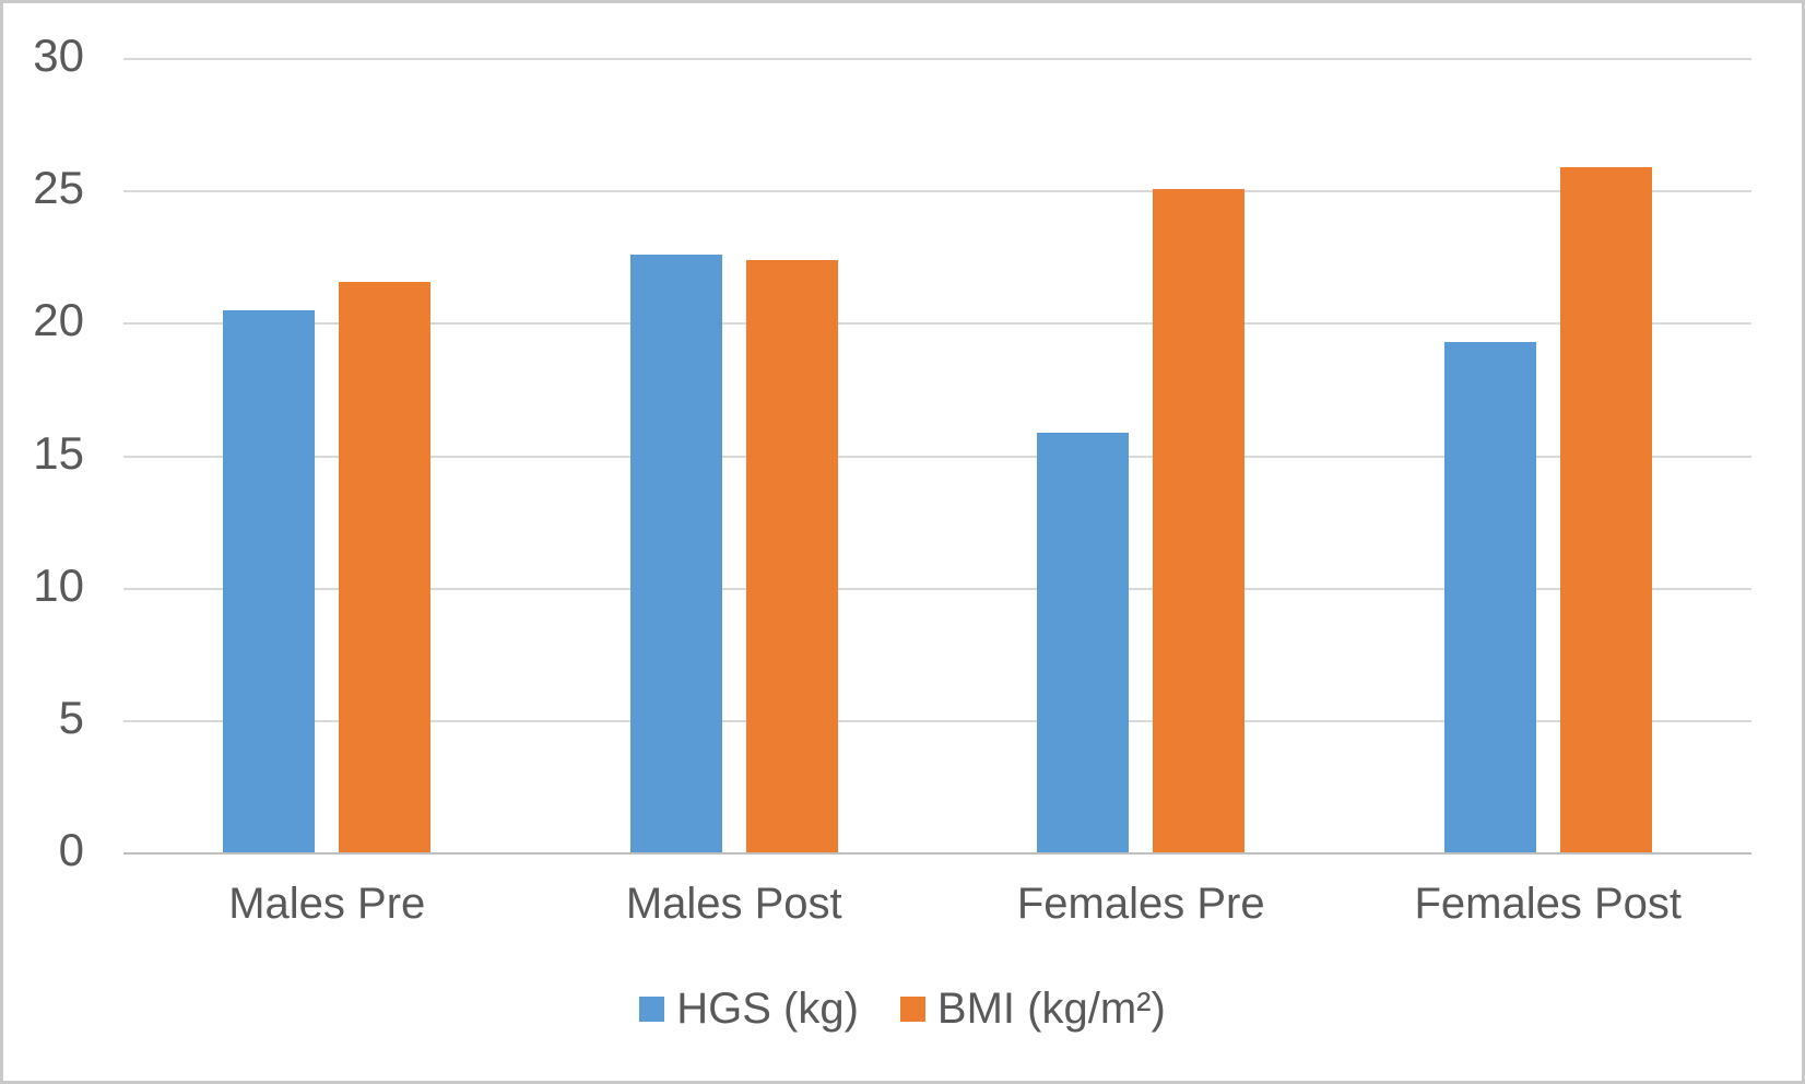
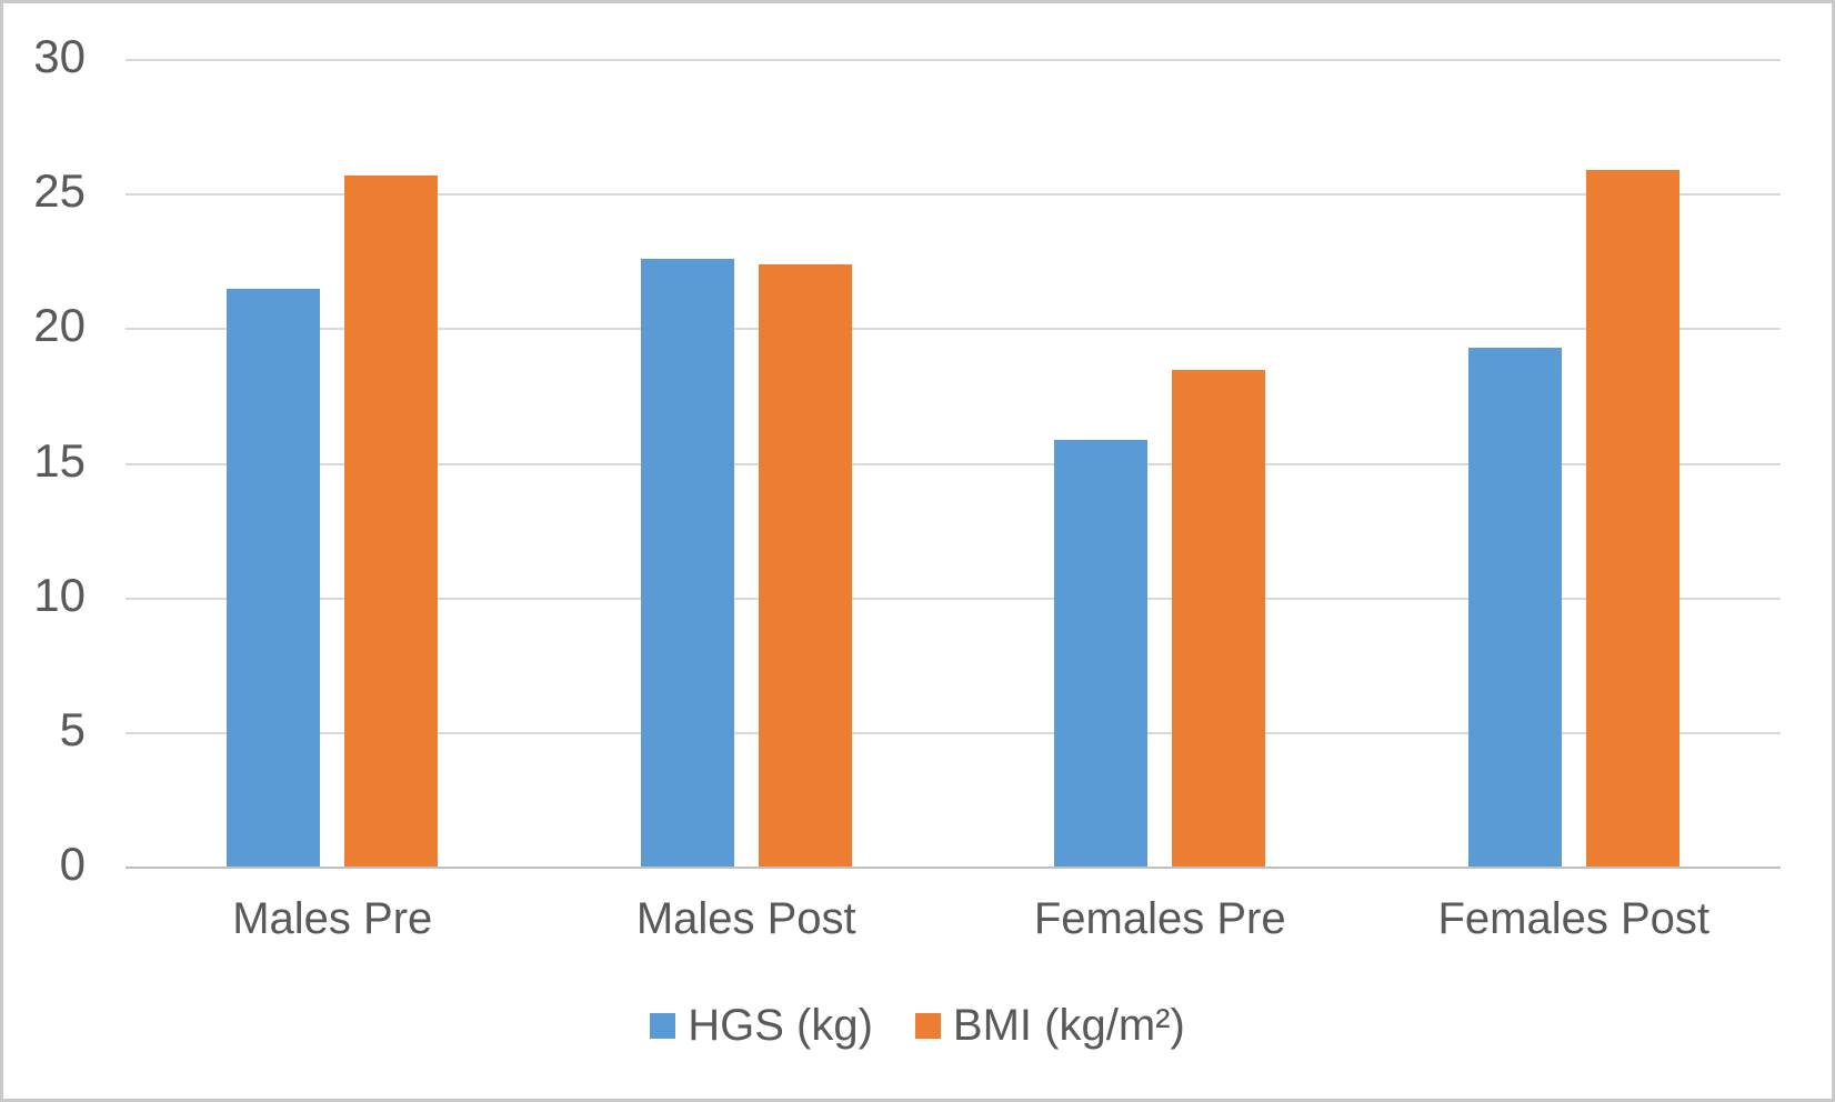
HGS (kg)/Males Pre: 20.5 -> 21.5
BMI (kg/m²)/Males Pre: 21.6 -> 25.7
BMI (kg/m²)/Females Pre: 25.1 -> 18.5
